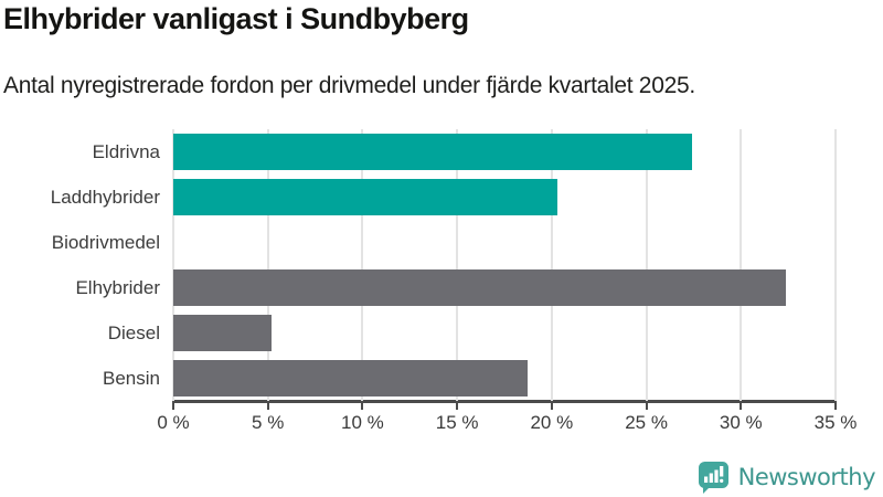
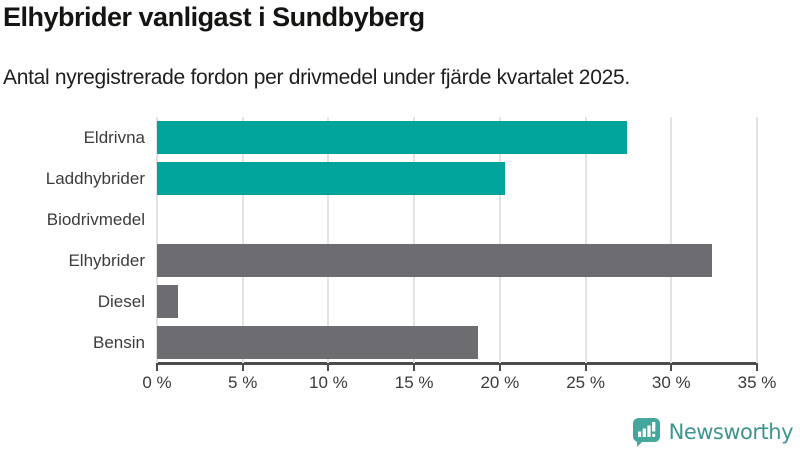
Diesel: 5.2% -> 1.2%
